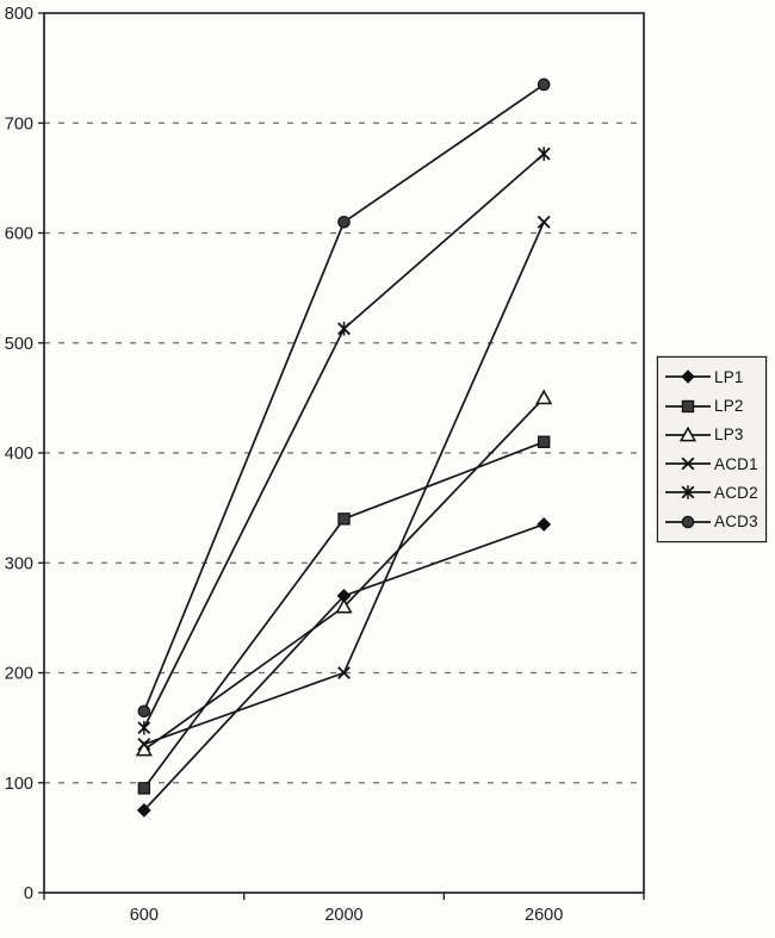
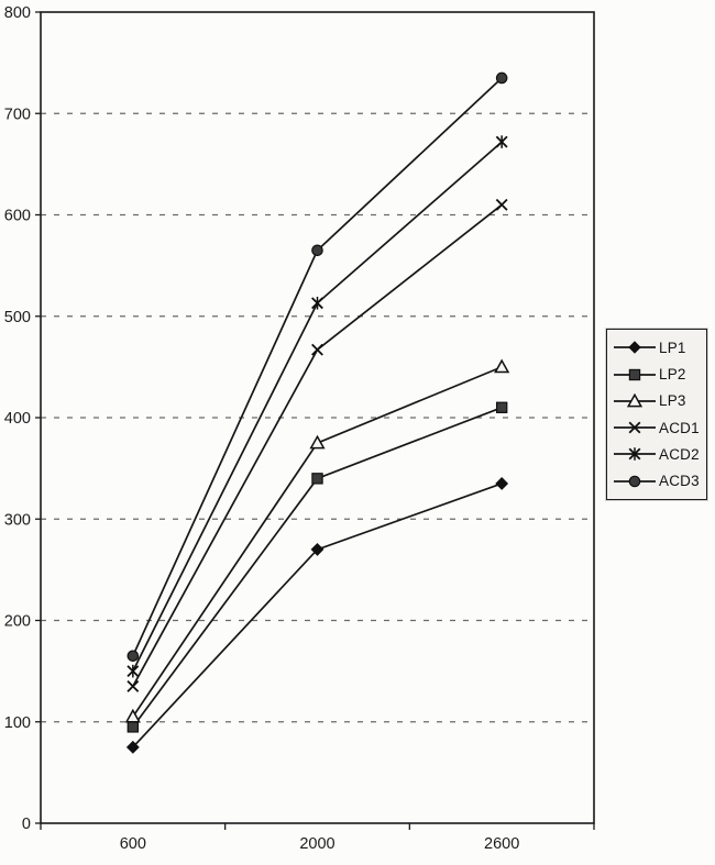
LP3/600: 130 -> 100
LP3/2000: 260 -> 380
ACD1/2000: 200 -> 470
ACD3/2000: 610 -> 560
